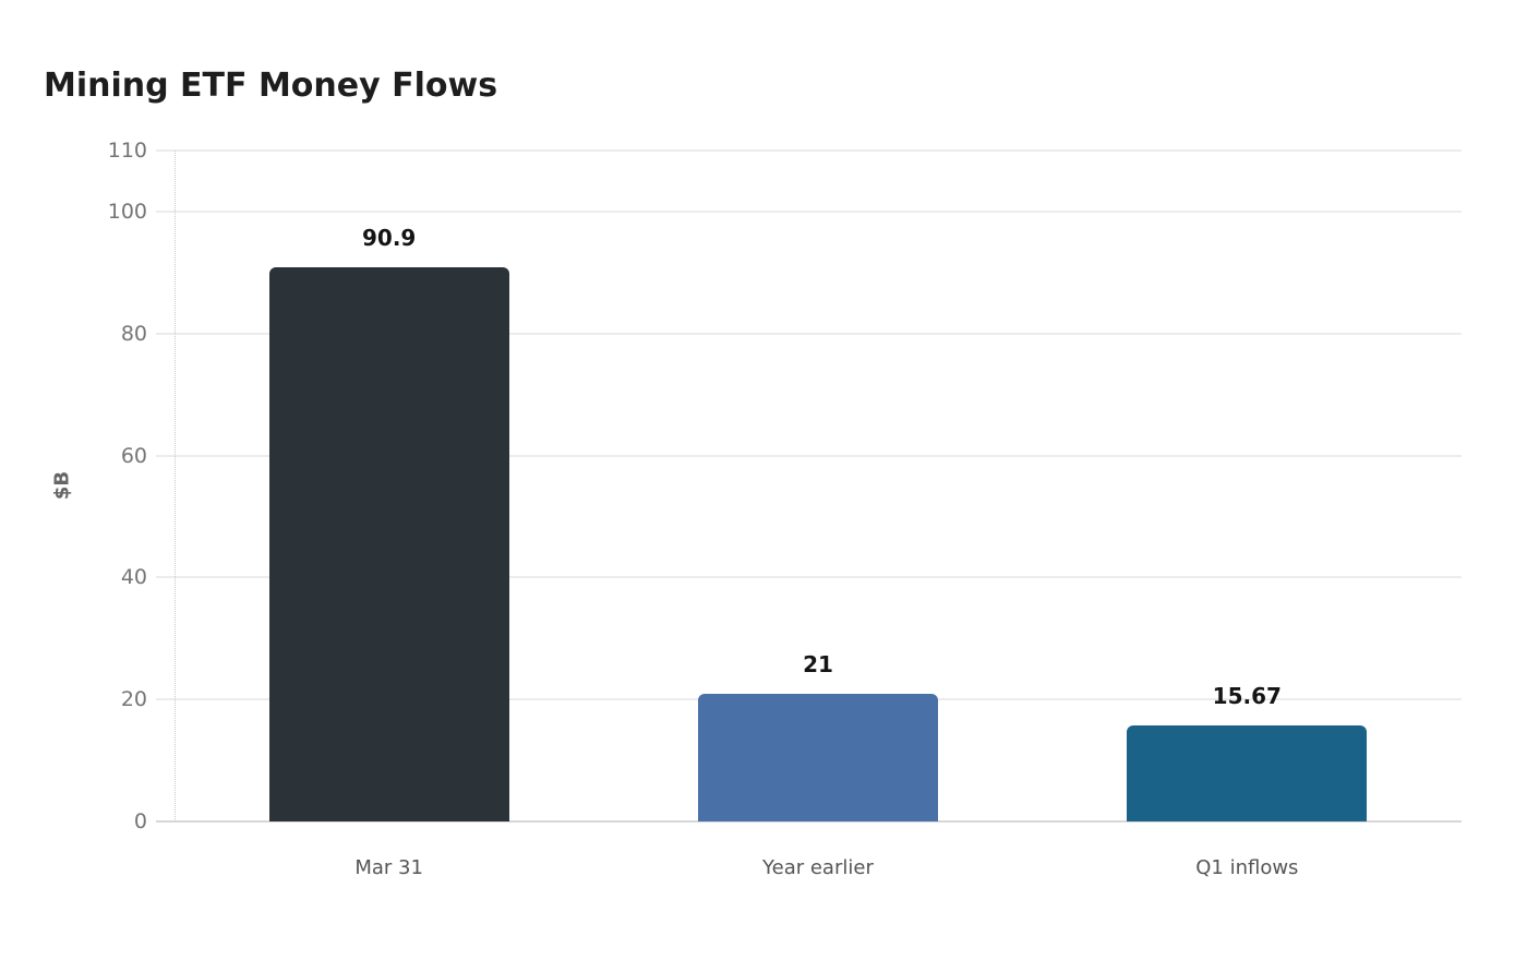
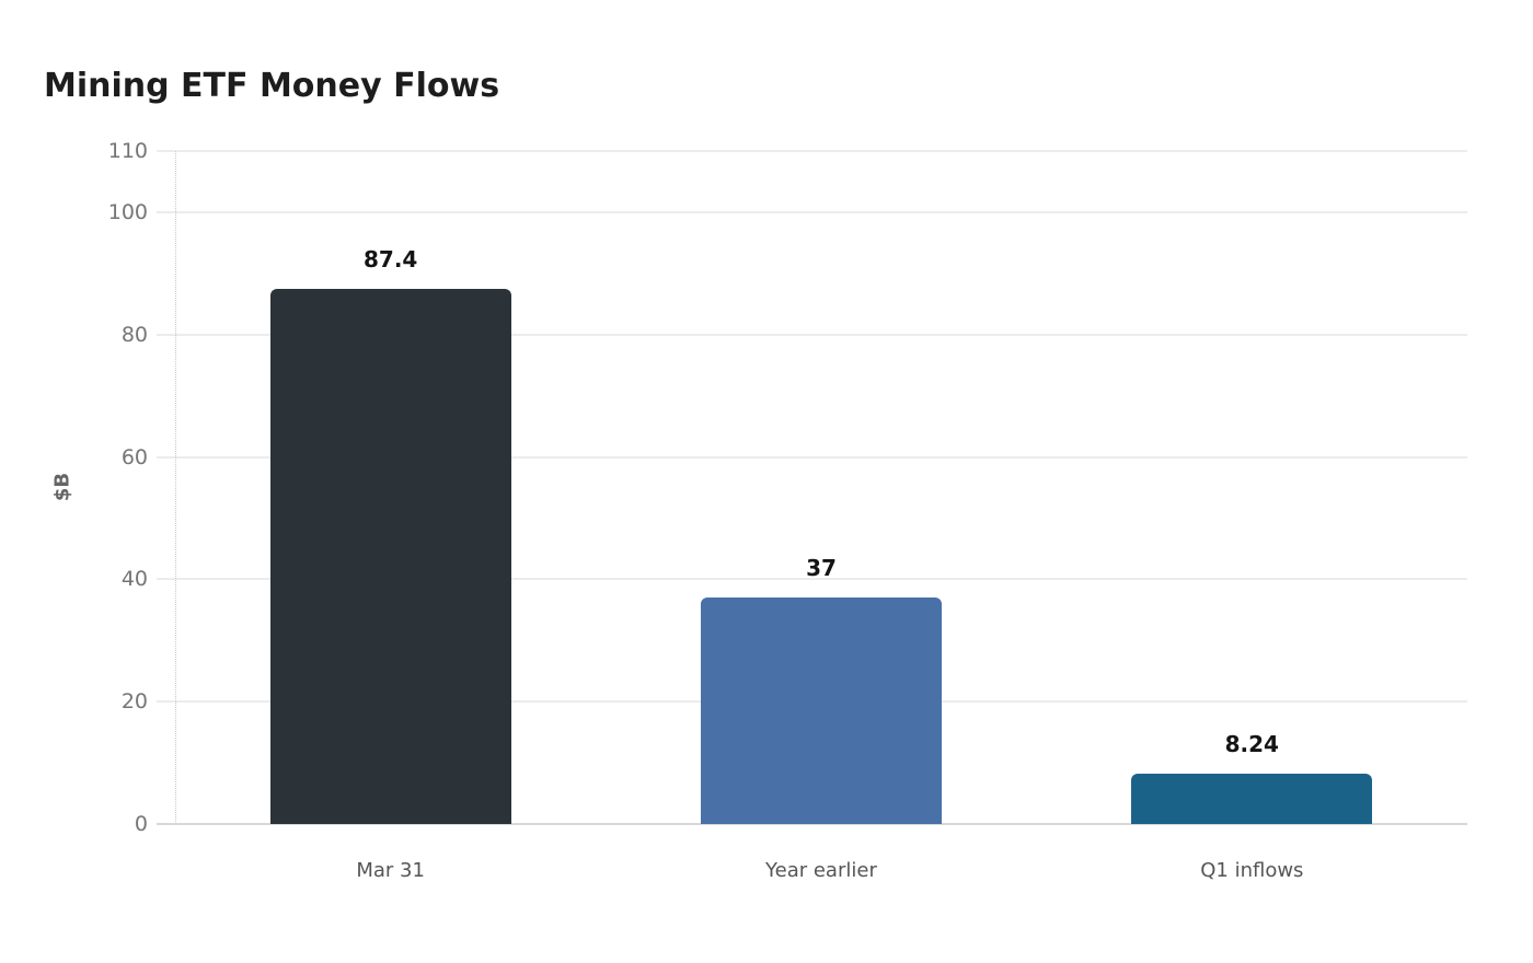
Mar 31: 90.9 -> 87.4
Year earlier: 21 -> 37
Q1 inflows: 15.67 -> 8.24
